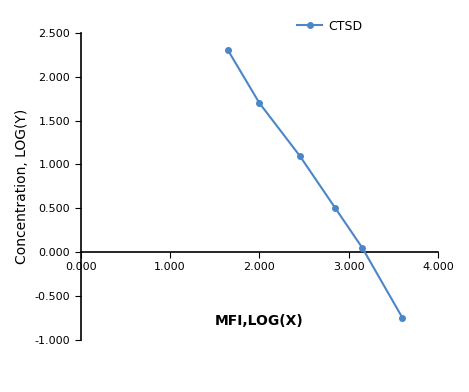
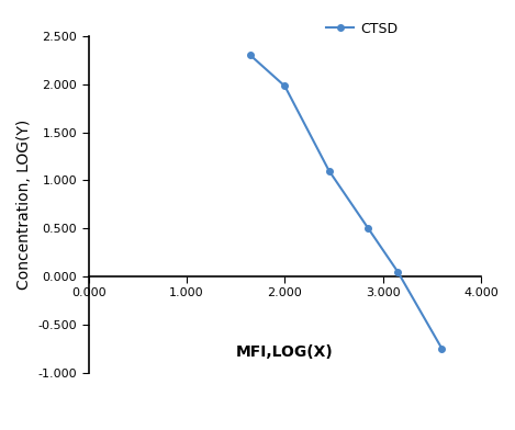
2.000: 1.70 -> 1.98
